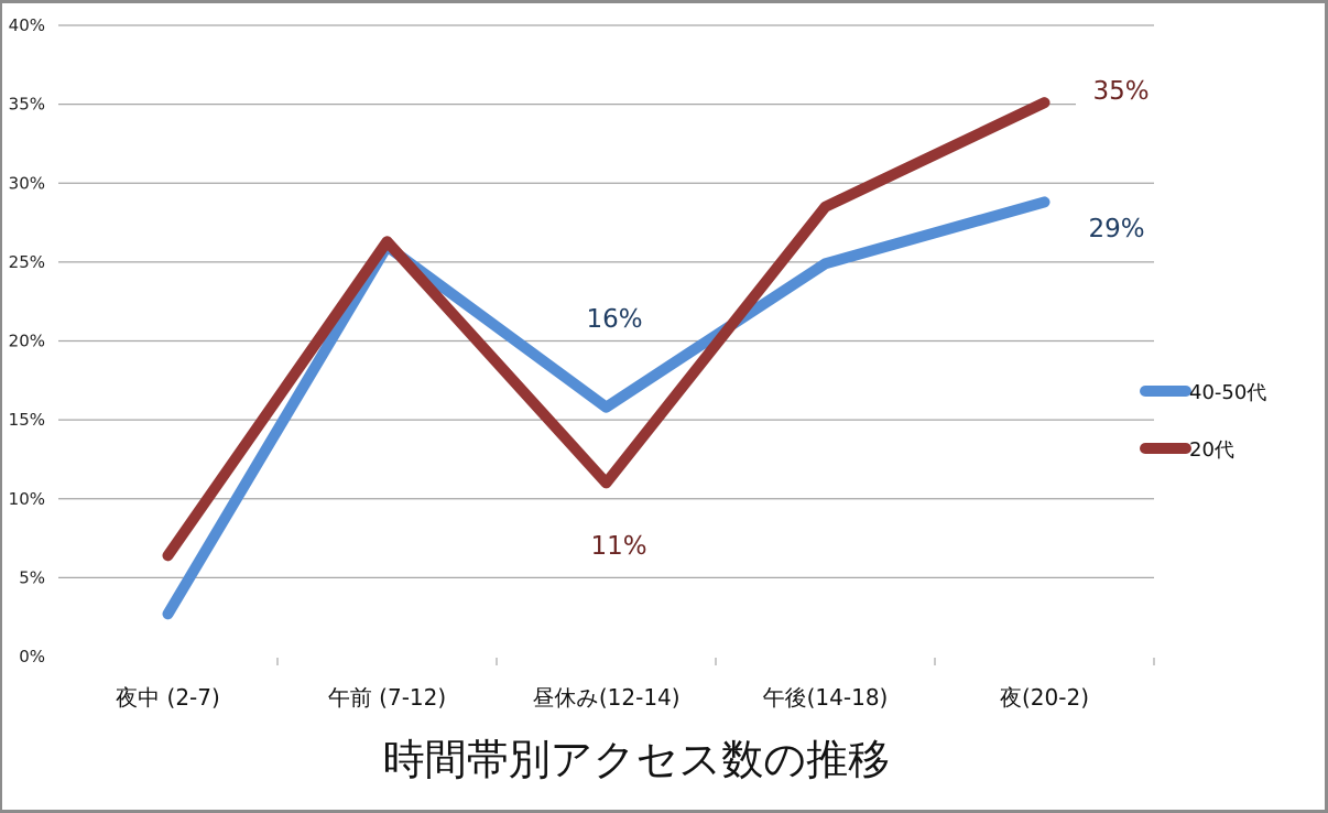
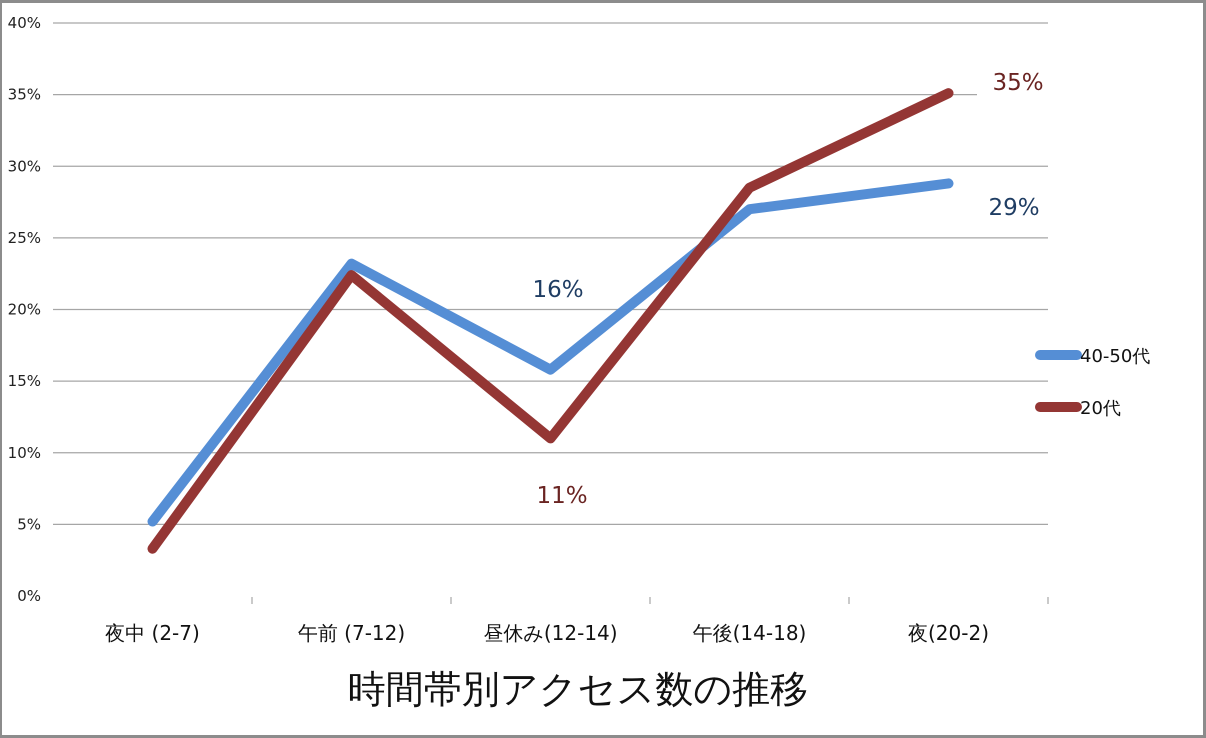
40-50代/夜中 (2-7): 2.7% -> 5.2%
20代/夜中 (2-7): 6.4% -> 3.3%
40-50代/午前 (7-12): 26.0% -> 23.2%
20代/午前 (7-12): 26.3% -> 22.4%
40-50代/午後(14-18): 24.9% -> 27.0%
